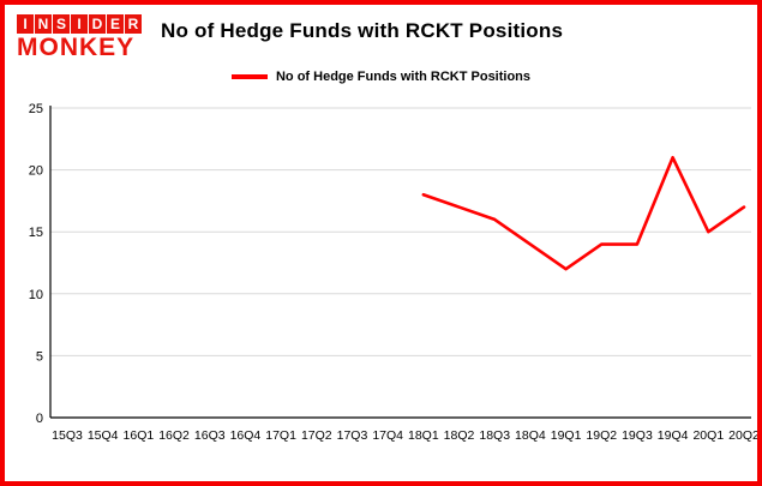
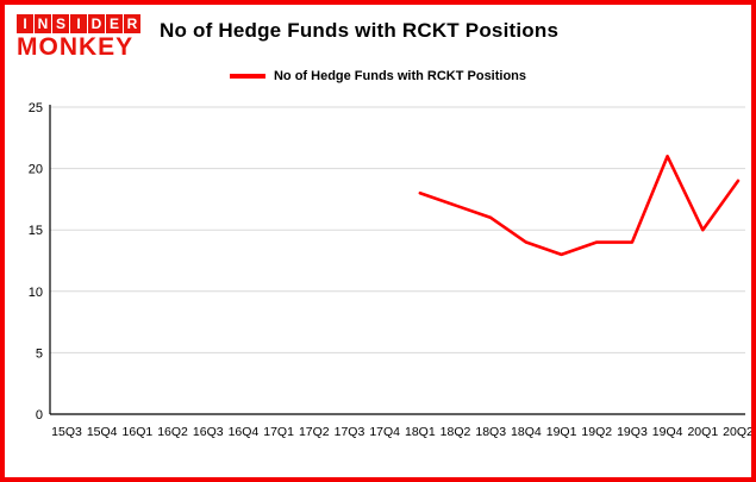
19Q1: 12 -> 13
20Q2: 17 -> 19
